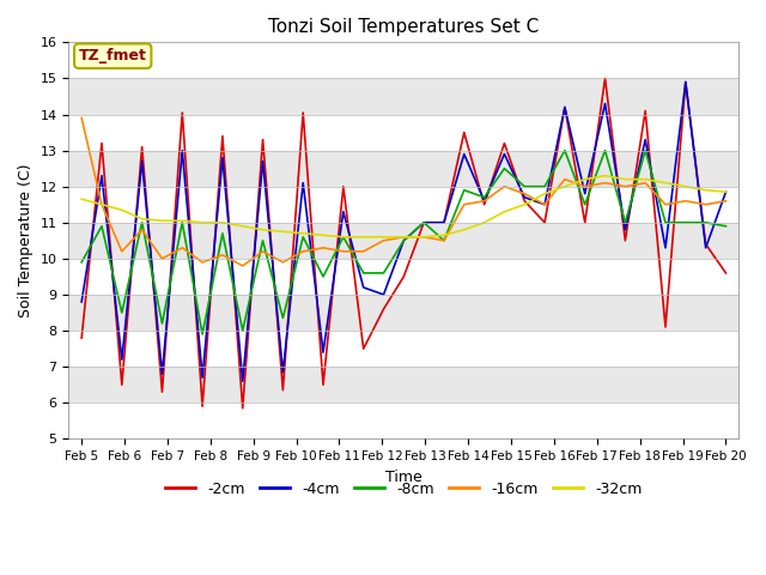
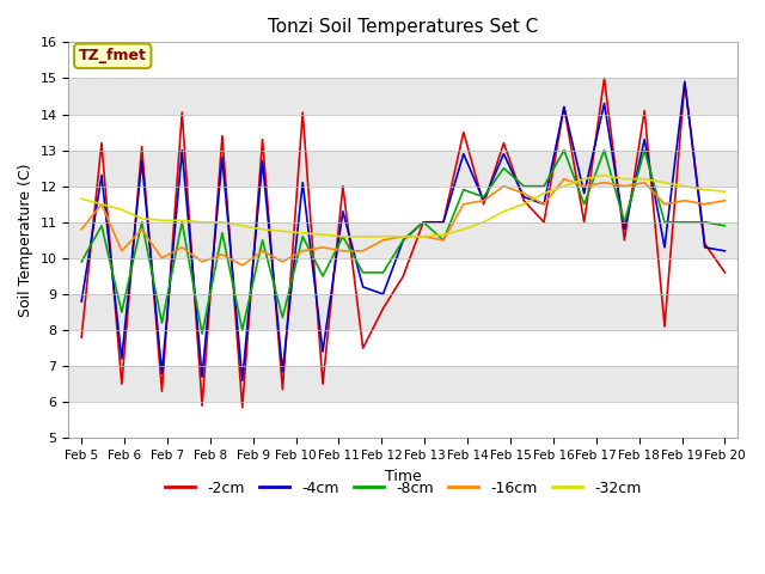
-16cm/Feb 5: 13.9 -> 10.8
-4cm/Feb 20: 11.85 -> 10.20
